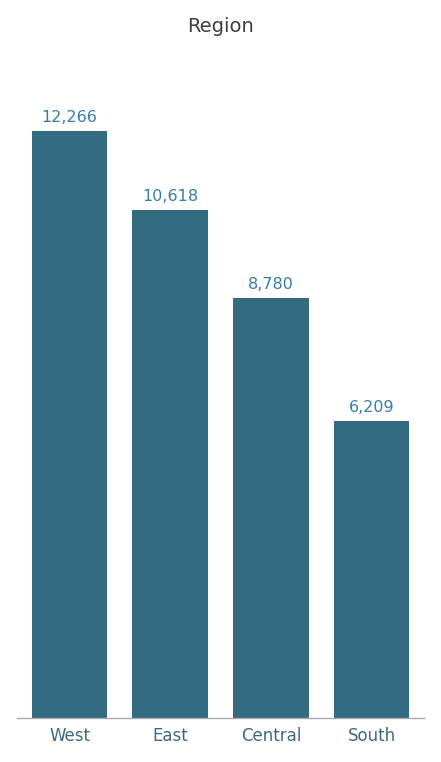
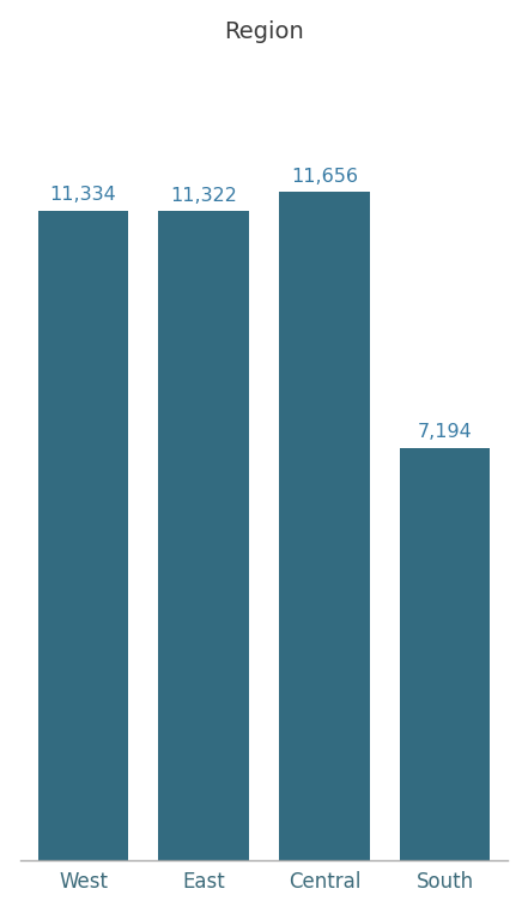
West: 12,266 -> 11,334
East: 10,618 -> 11,322
Central: 8,780 -> 11,656
South: 6,209 -> 7,194
